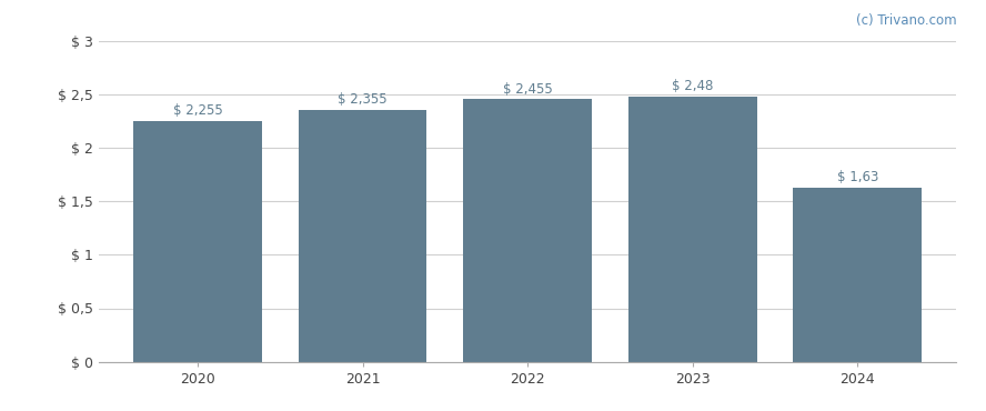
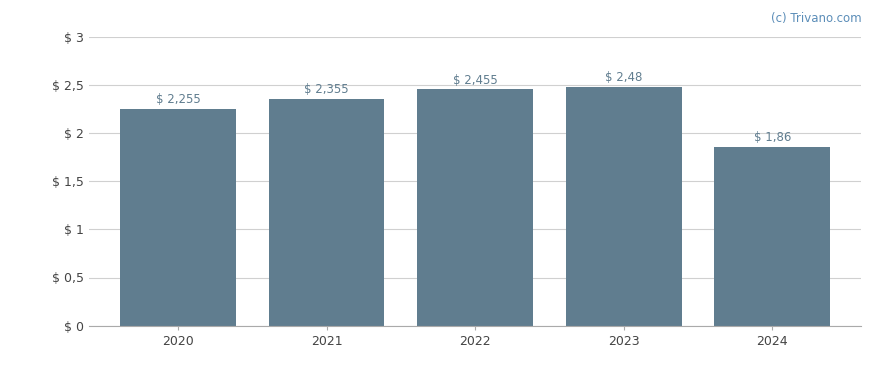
2024: 1,63 -> 1,86
